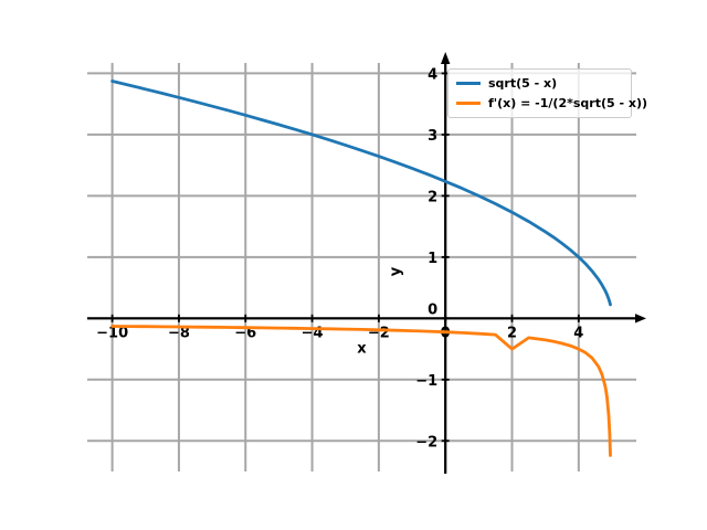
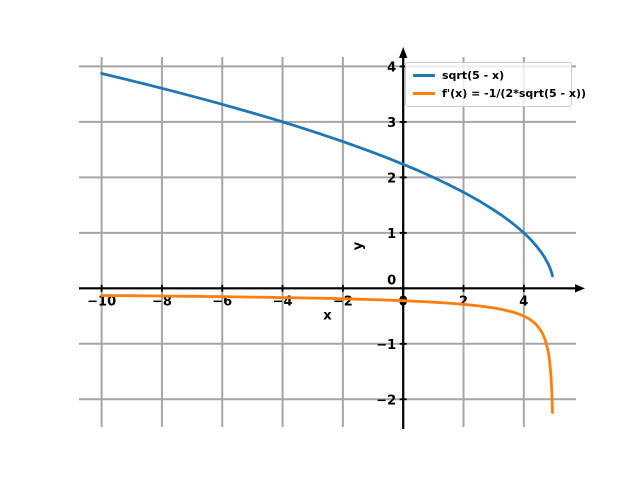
f'(x) = -1/(2*sqrt(5 - x))/2: -0.5 -> -0.3
